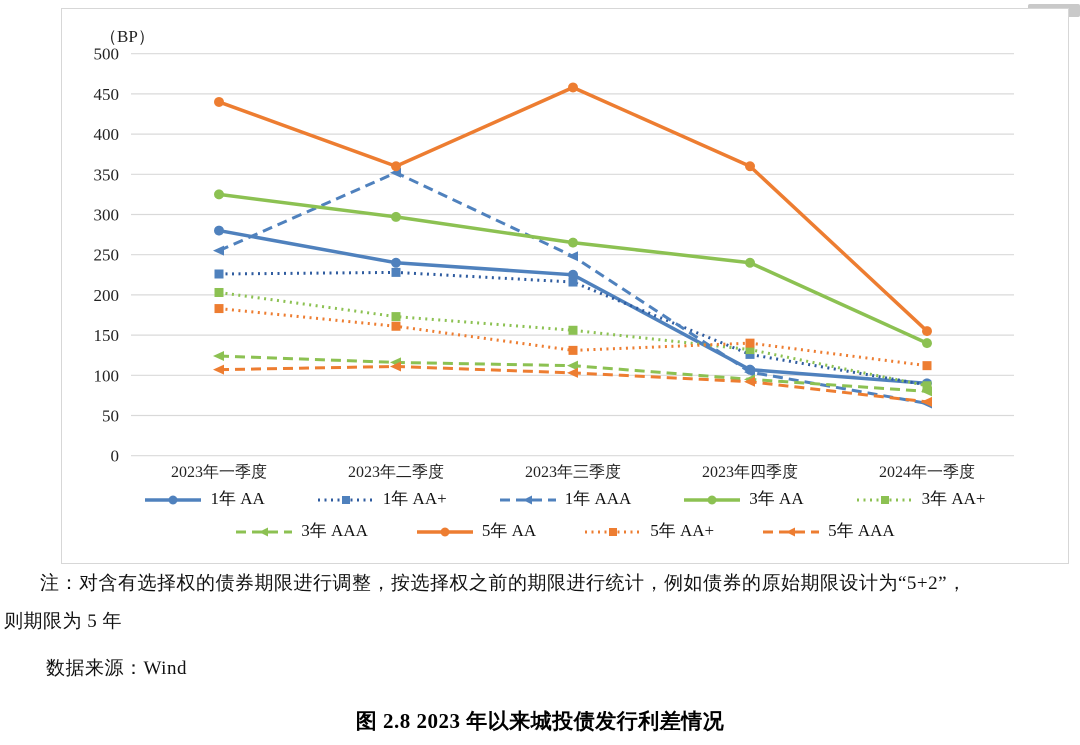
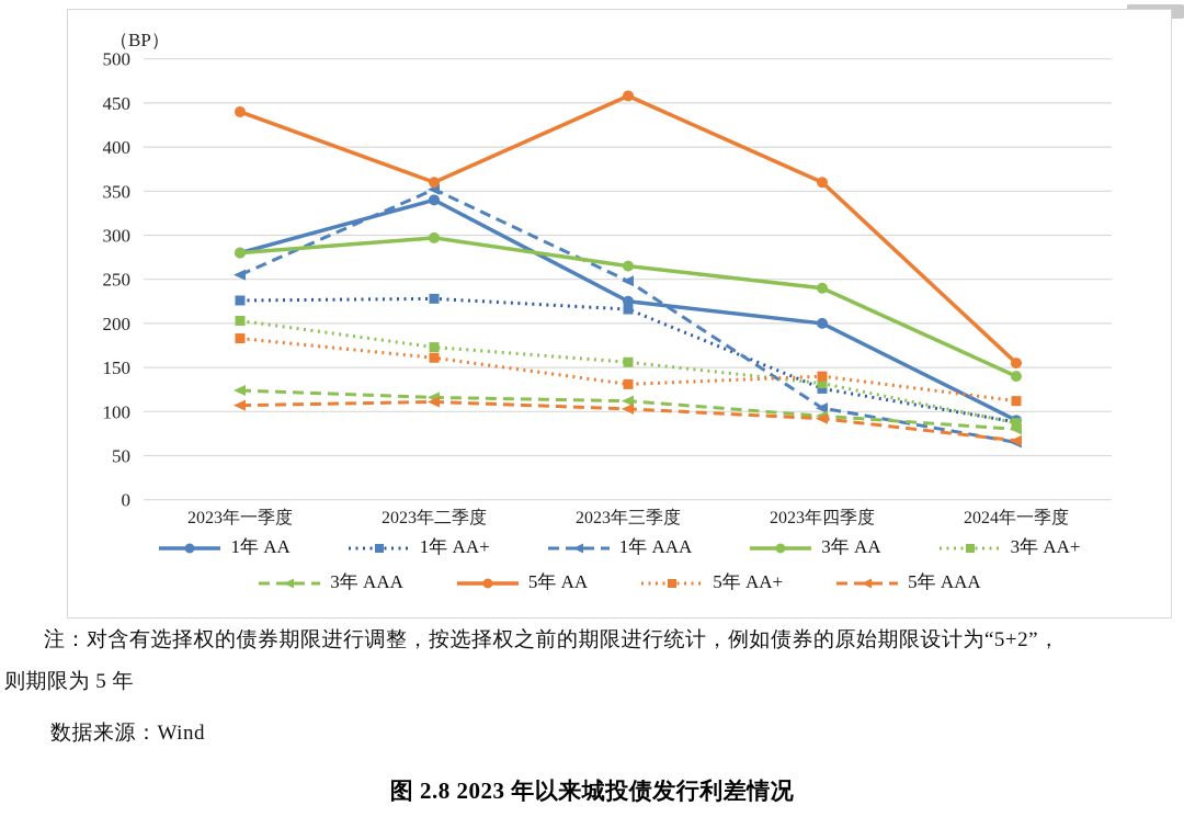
3年 AA/2023年一季度: 320 -> 280
1年 AA/2023年二季度: 240 -> 340
1年 AA/2023年四季度: 110 -> 200
